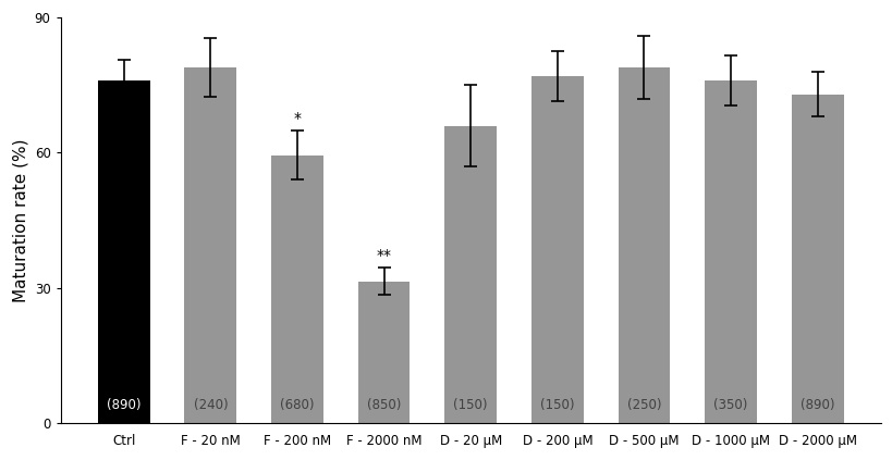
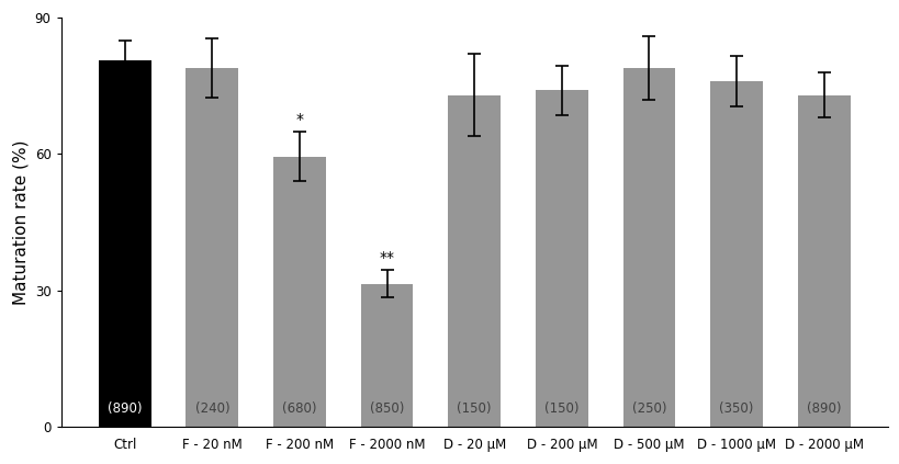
Ctrl: 76.0 -> 80.5
D - 20 μM: 66.0 -> 73.0
D - 200 μM: 77.0 -> 74.0
